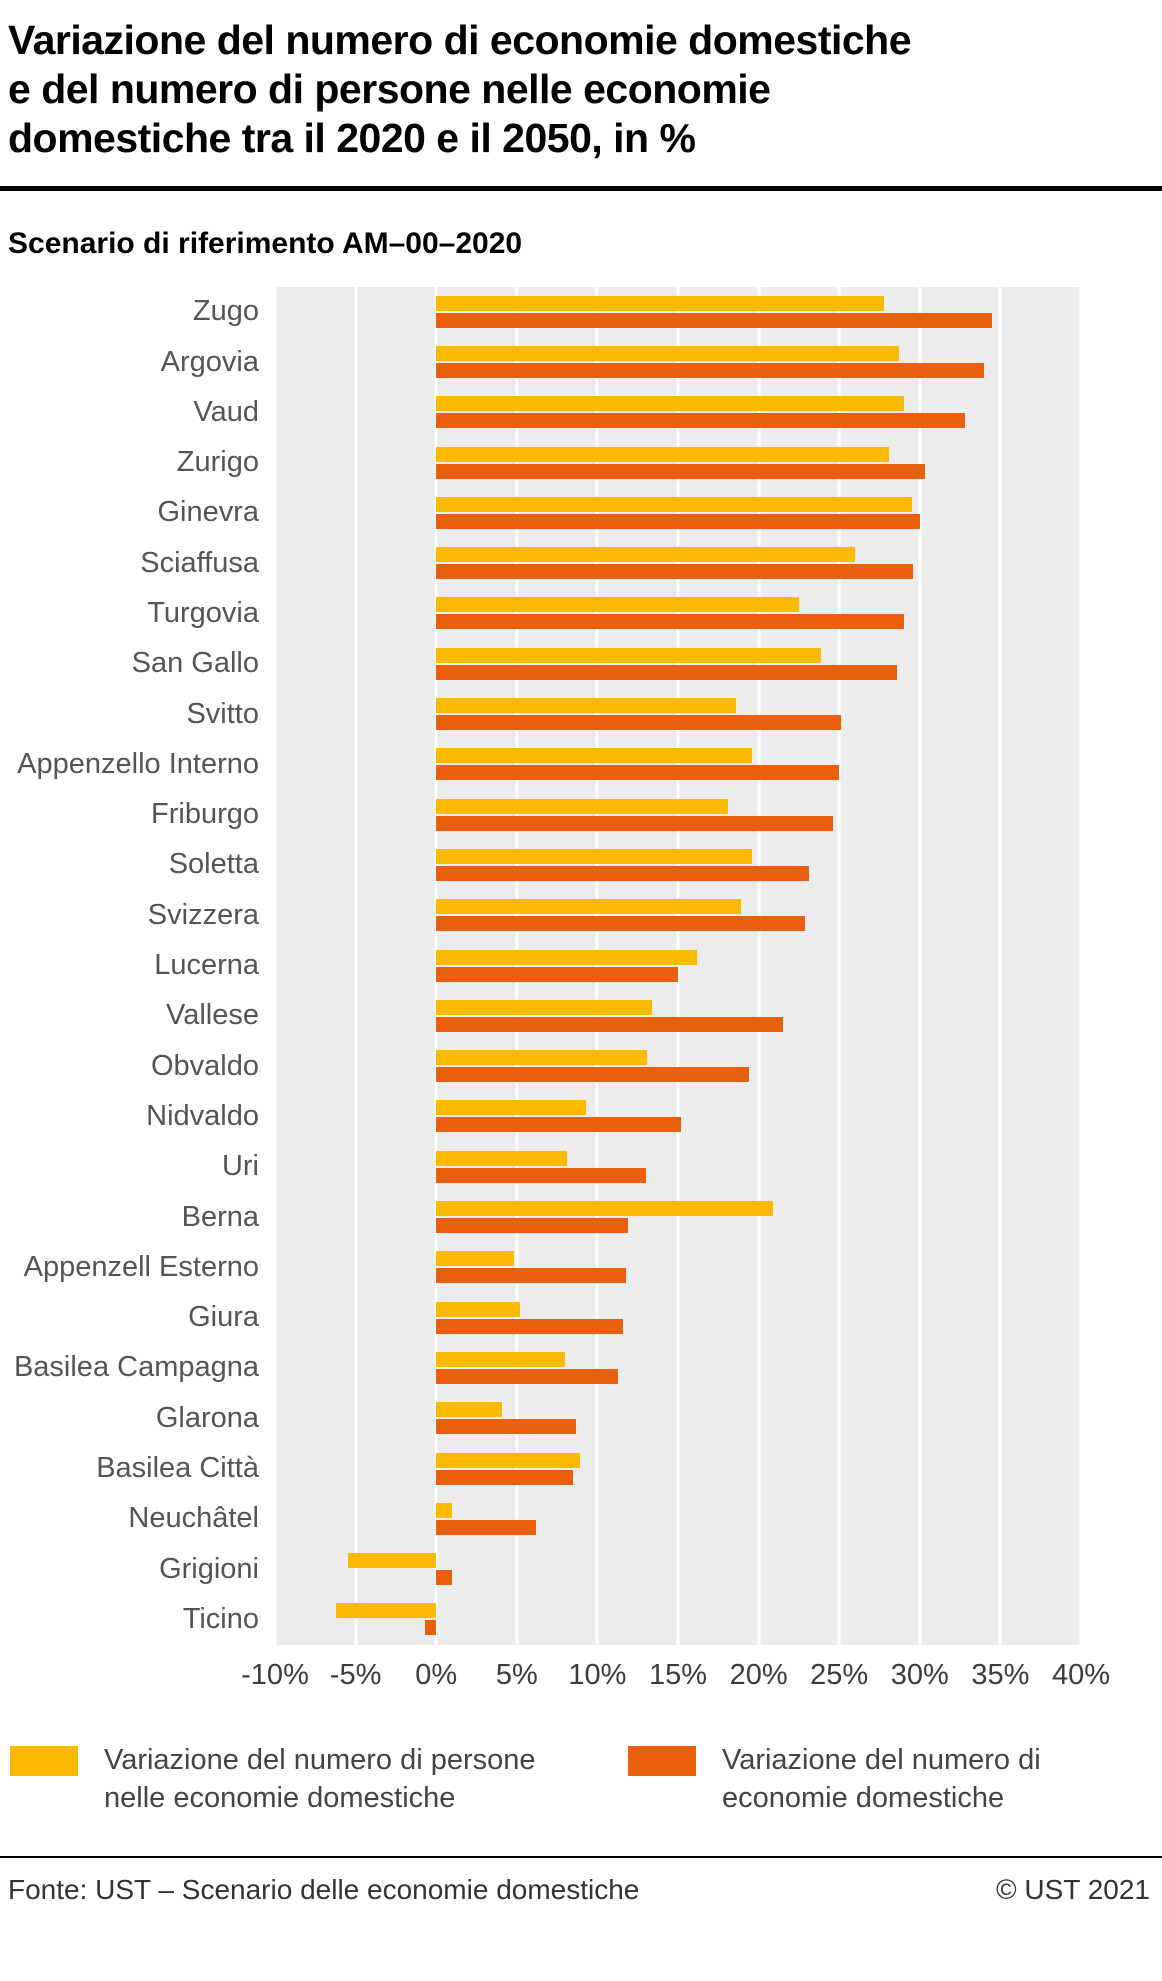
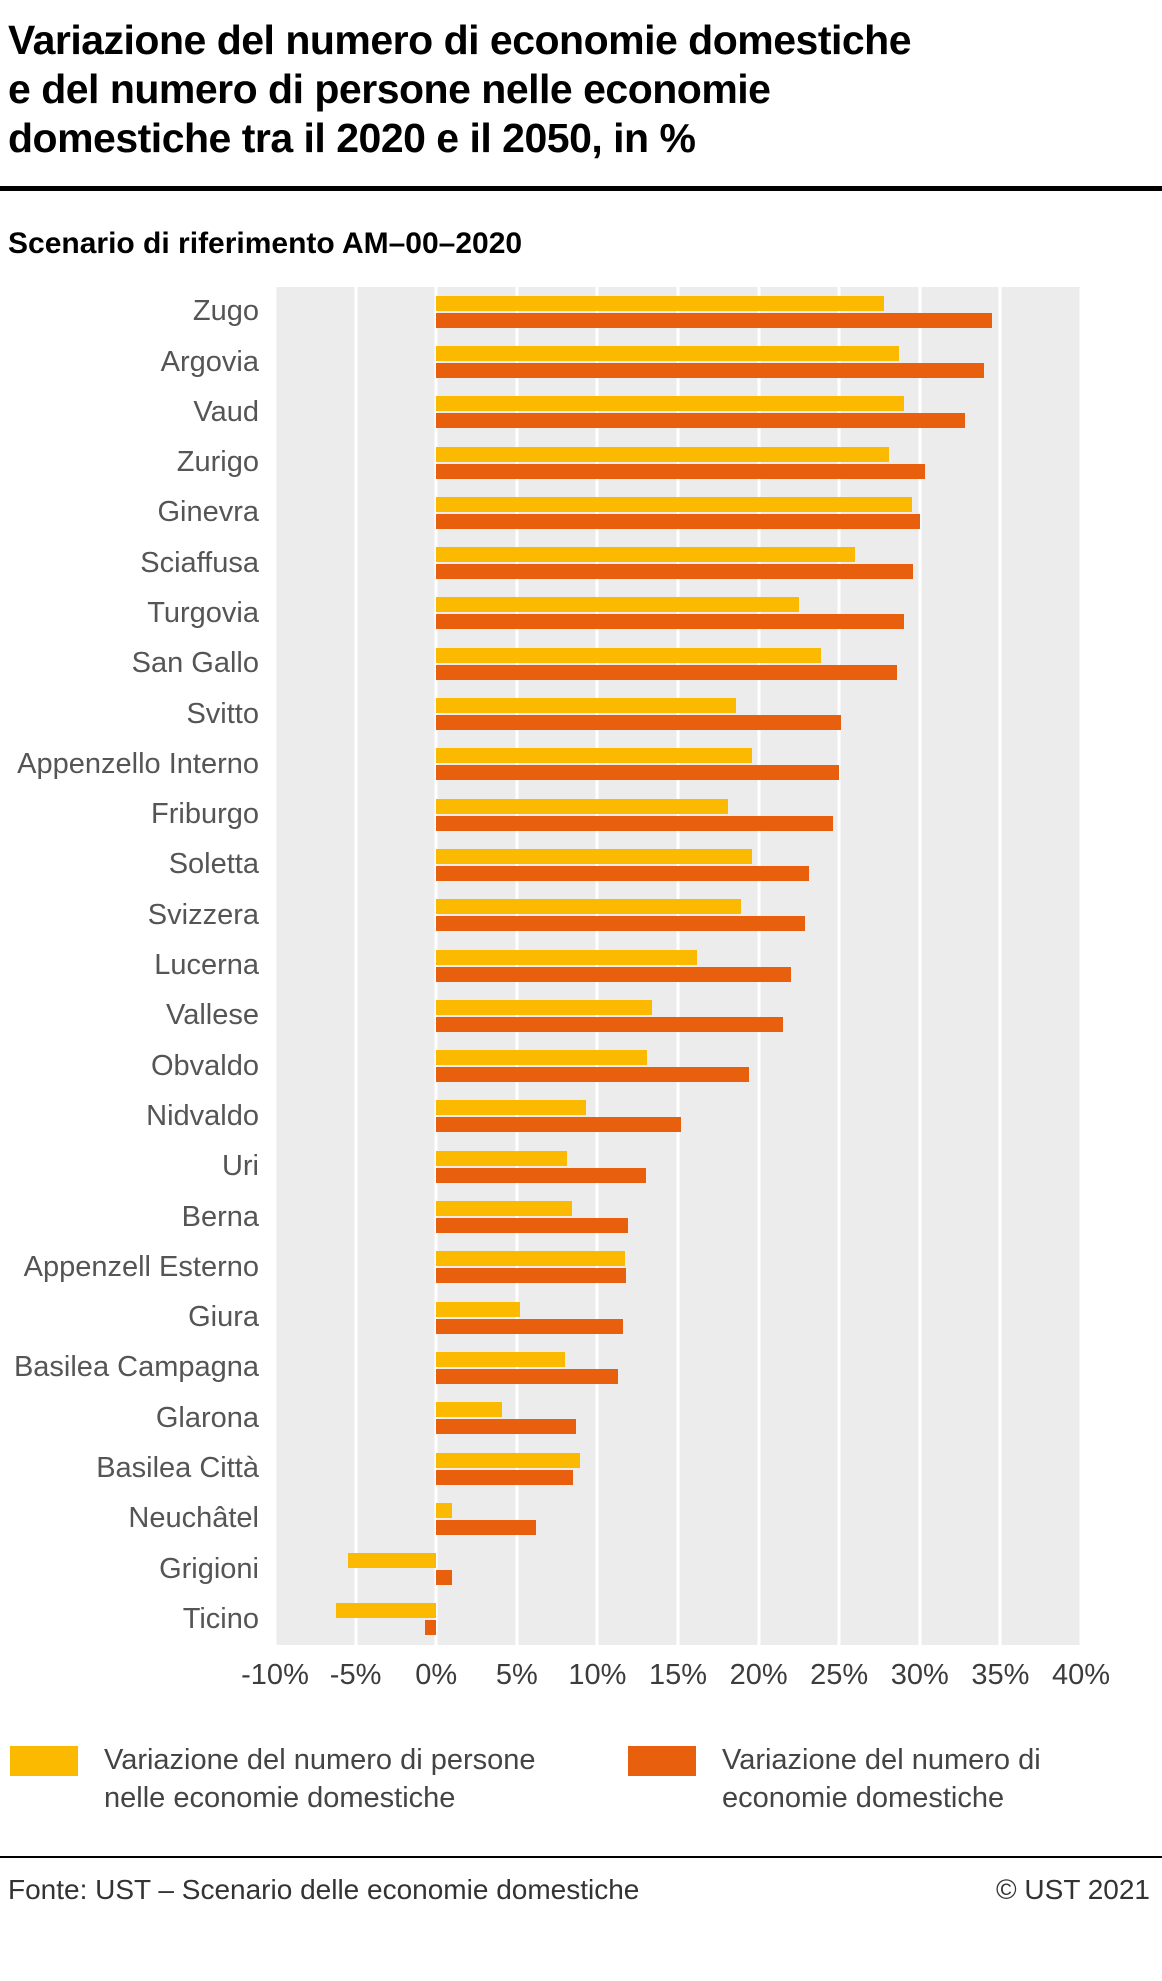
Variazione del numero di economie domestiche/Lucerna: 15.0% -> 22.0%
Variazione del numero di persone nelle economie domestiche/Berna: 20.9% -> 8.4%
Variazione del numero di persone nelle economie domestiche/Appenzell Esterno: 4.8% -> 11.7%
